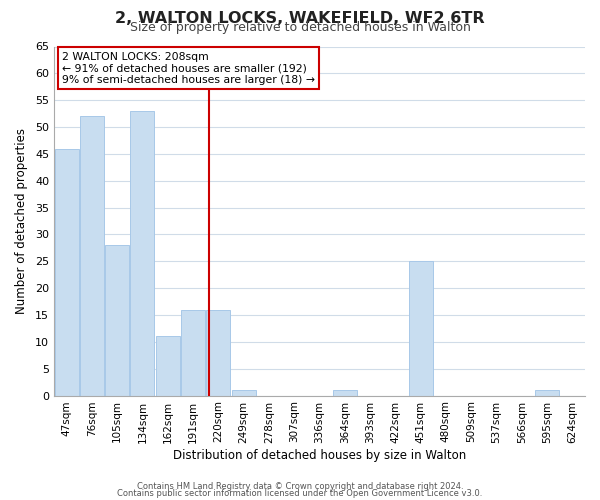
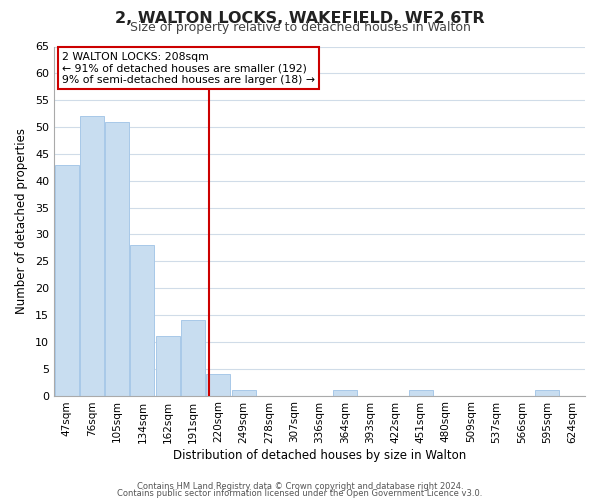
47sqm: 46 -> 43
105sqm: 28 -> 51
134sqm: 53 -> 28
191sqm: 16 -> 14
220sqm: 16 -> 4
451sqm: 25 -> 1
